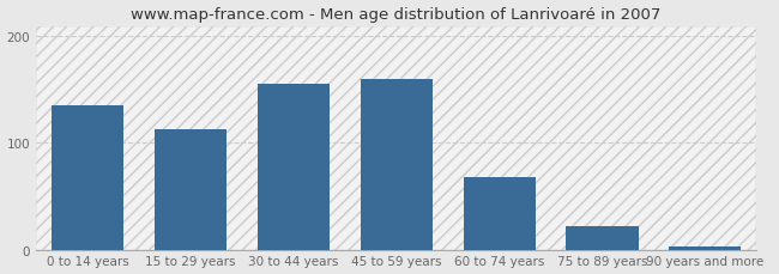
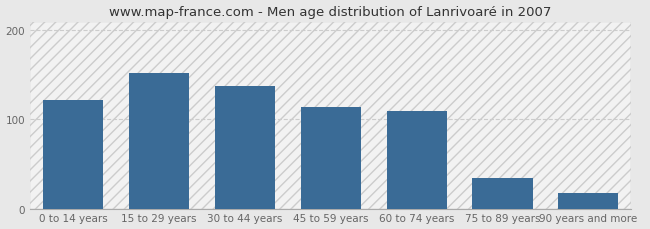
0 to 14 years: 135 -> 122
15 to 29 years: 113 -> 152
30 to 44 years: 155 -> 138
45 to 59 years: 160 -> 114
60 to 74 years: 68 -> 110
75 to 89 years: 22 -> 34
90 years and more: 3 -> 18
